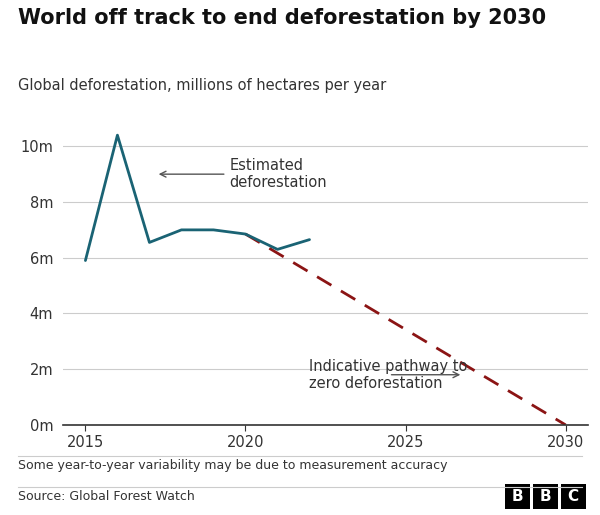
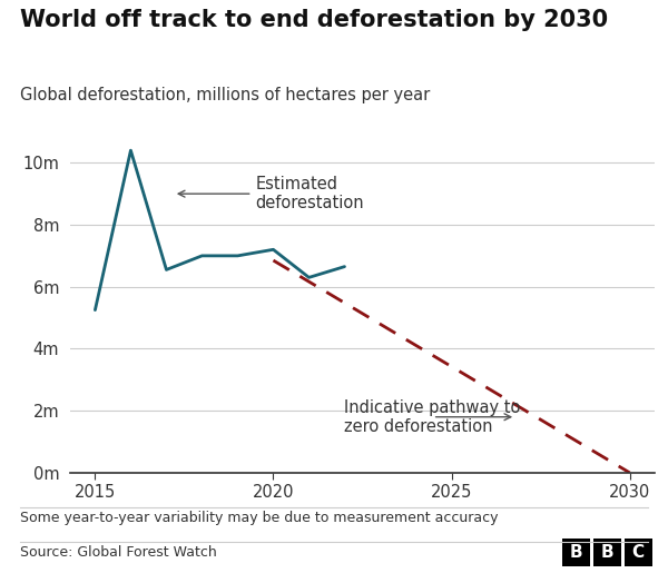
2015: 5.90m -> 5.25m
2020: 6.85m -> 7.20m
